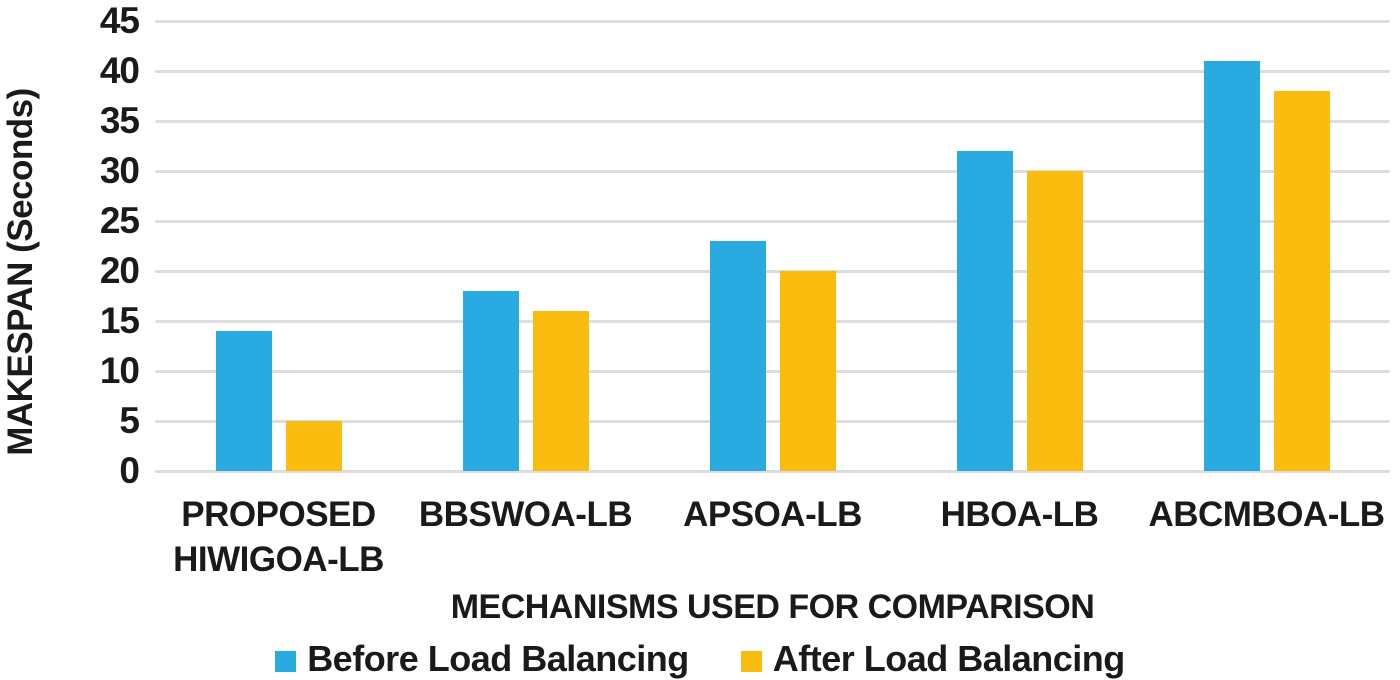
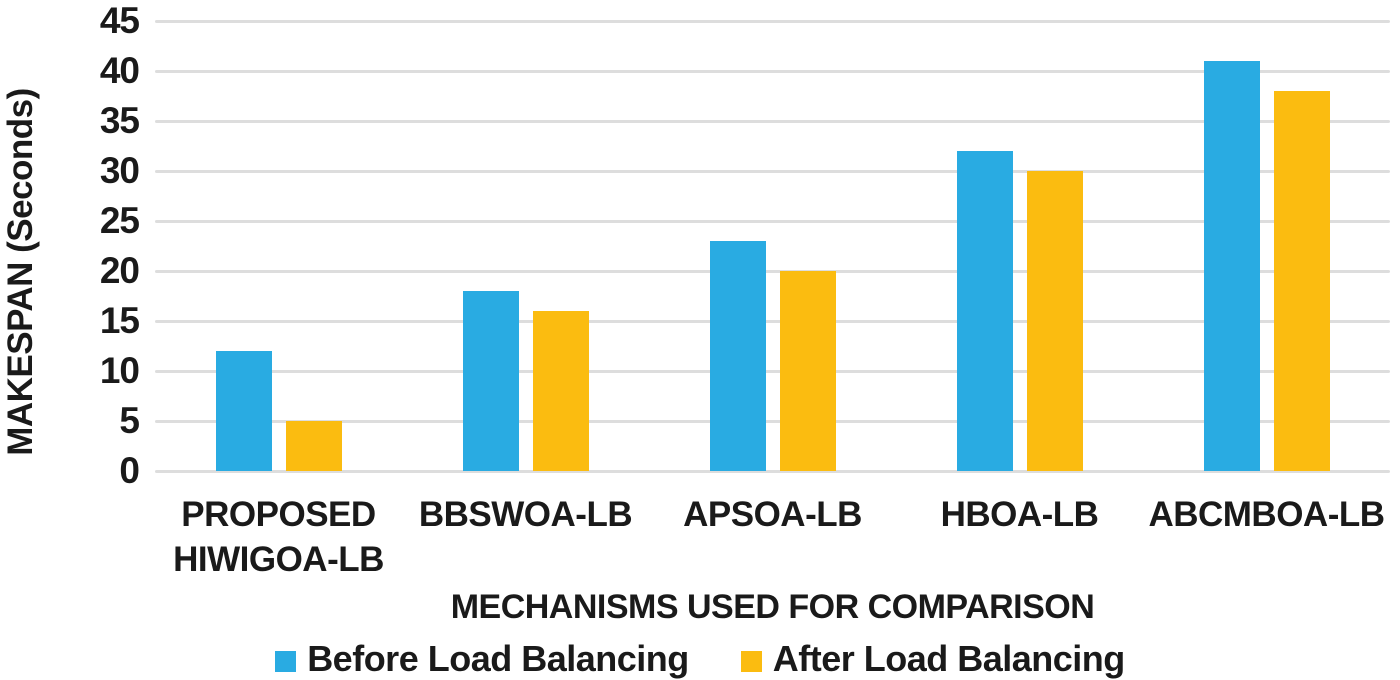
Before Load Balancing/PROPOSED HIWIGOA-LB: 14 -> 12
